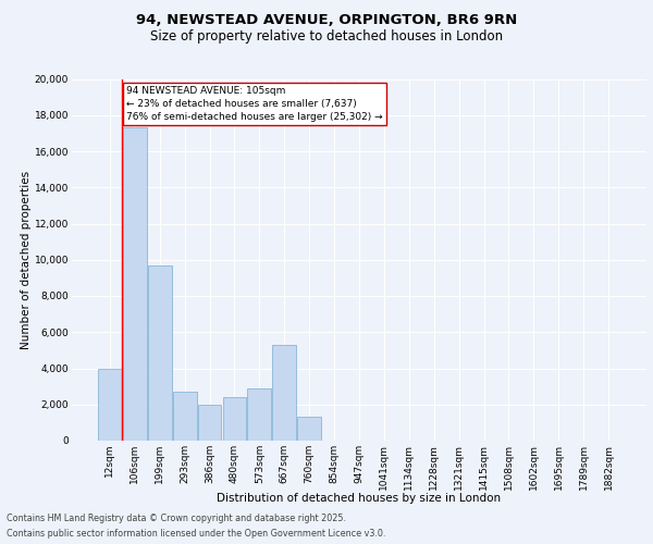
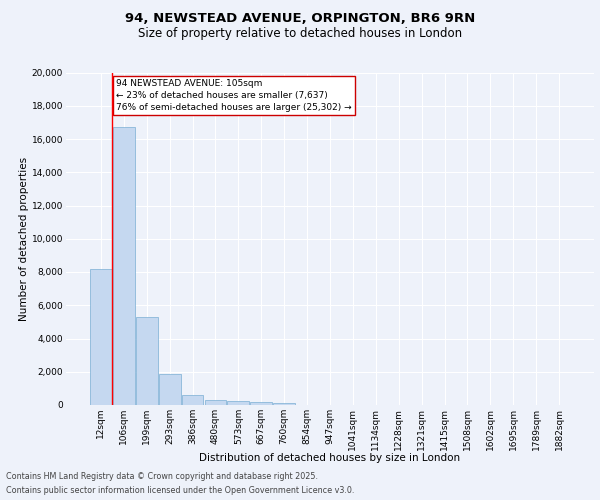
12sqm: 4,000 -> 8,200
106sqm: 17,300 -> 16,700
199sqm: 9,700 -> 5,300
293sqm: 2,700 -> 1,800
386sqm: 2,000 -> 600
480sqm: 2,400 -> 300
573sqm: 2,900 -> 200
667sqm: 5,300 -> 200
760sqm: 1,300 -> 100
